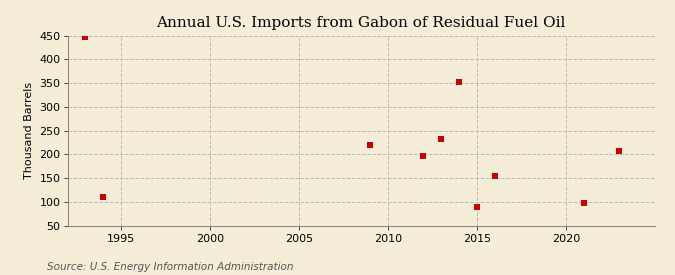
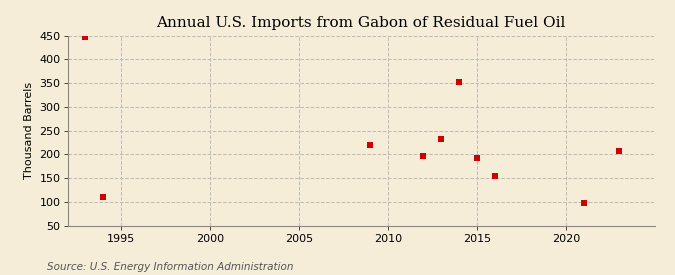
2015: 90 -> 193
